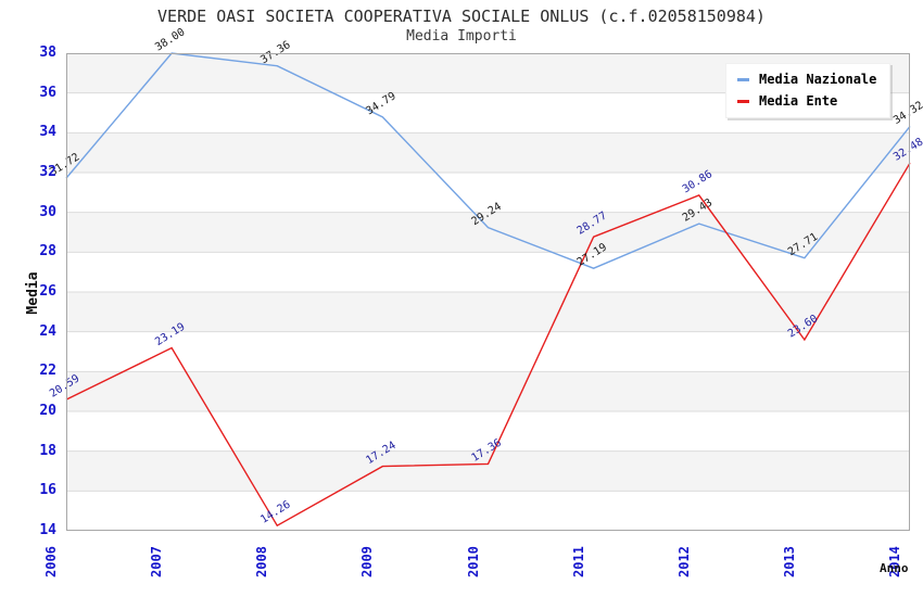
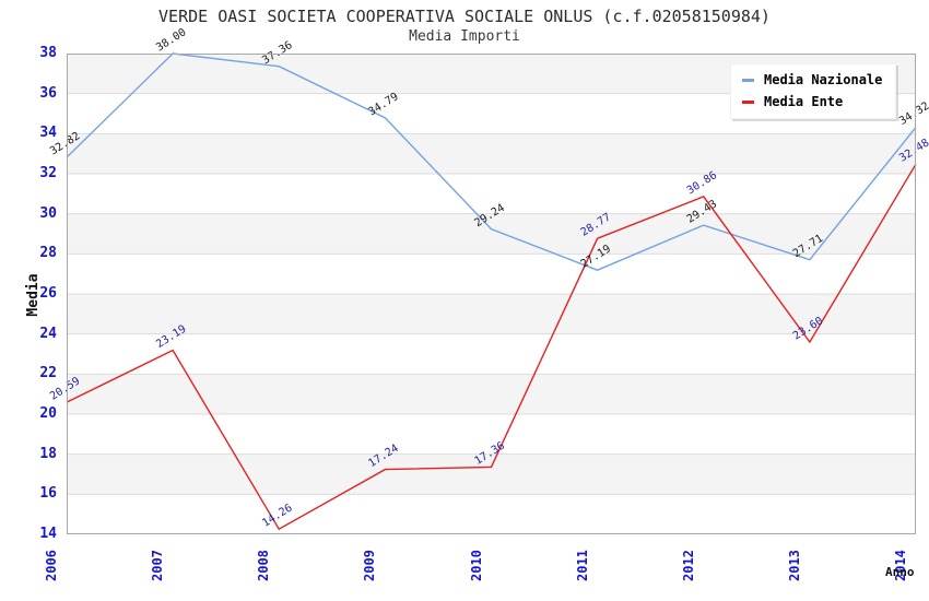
Media Nazionale/2006: 31.72 -> 32.82
